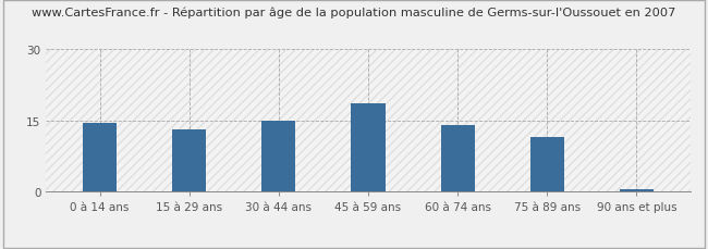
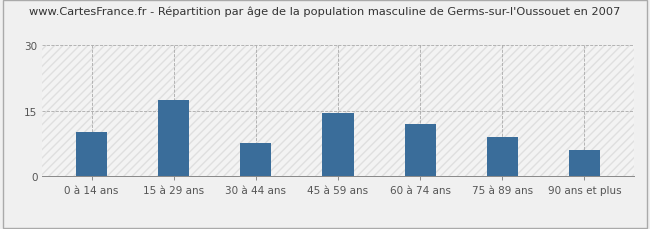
0 à 14 ans: 14.5 -> 10.0
15 à 29 ans: 13.0 -> 17.5
30 à 44 ans: 15.0 -> 7.5
45 à 59 ans: 18.5 -> 14.5
60 à 74 ans: 14.0 -> 12.0
75 à 89 ans: 11.5 -> 9.0
90 ans et plus: 0.5 -> 6.0
